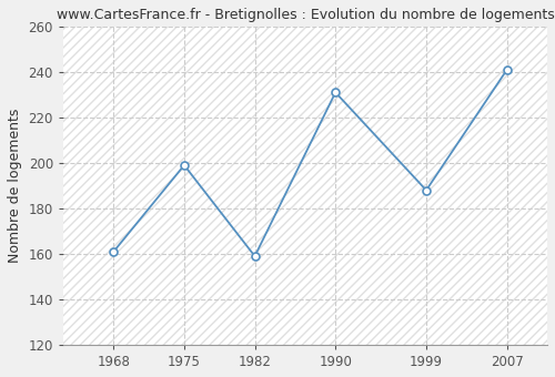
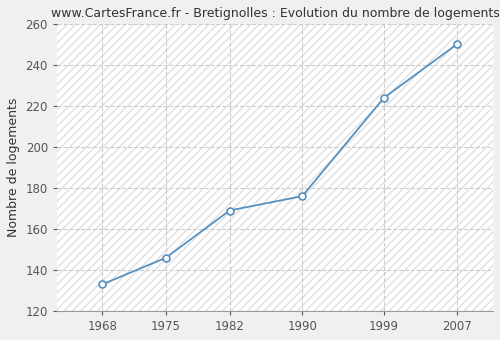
1968: 161 -> 133
1975: 199 -> 146
1982: 159 -> 169
1990: 231 -> 176
1999: 188 -> 224
2007: 241 -> 250
